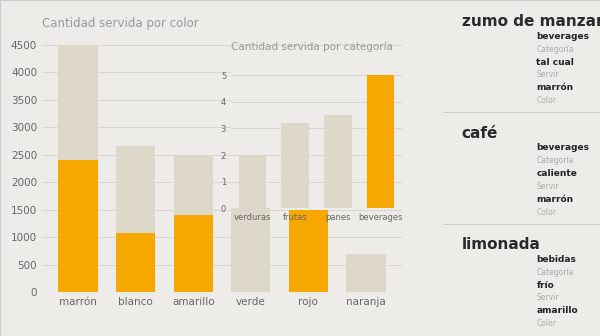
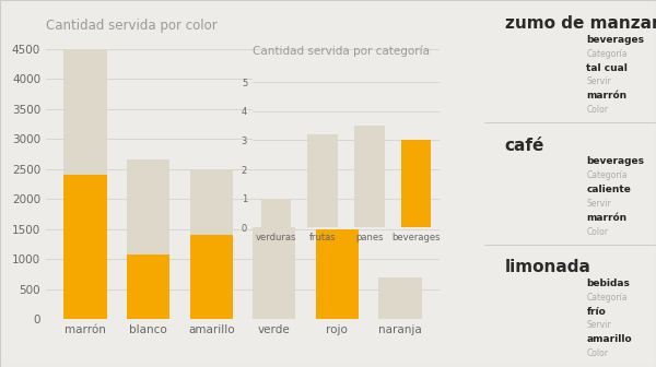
Cantidad servida por categoría/verduras: 2.0 -> 1.0
Cantidad servida por categoría/beverages: 5.0 -> 3.0
